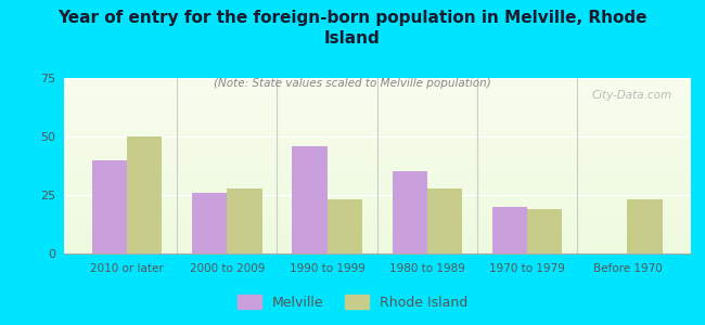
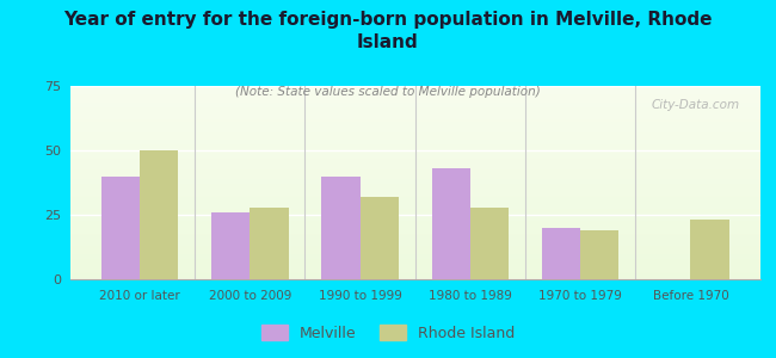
Melville/1990 to 1999: 46 -> 40
Rhode Island/1990 to 1999: 23 -> 32
Melville/1980 to 1989: 35 -> 43
